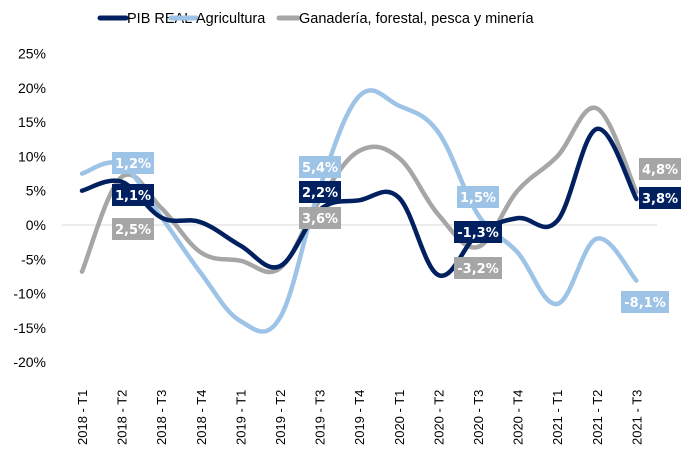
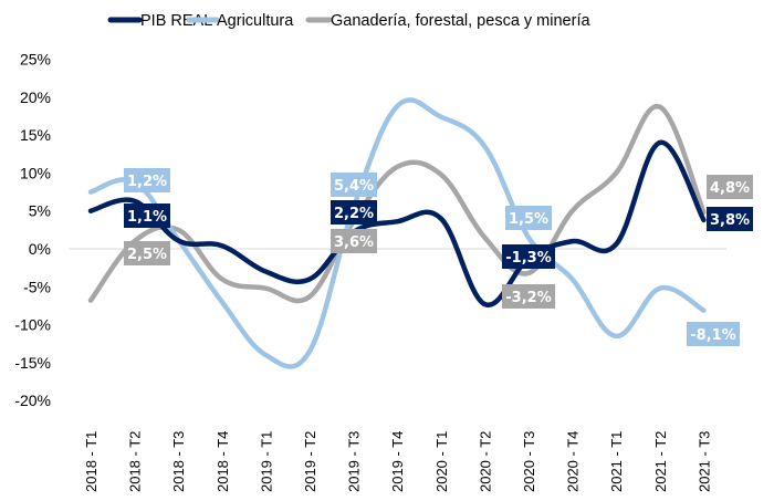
Ganadería, forestal, pesca y minería/2018 - T2: 7% -> 1%
PIB REAL/2019 - T2: -6% -> -4%
Agricultura/2021 - T2: -2% -> -5%
Ganadería, forestal, pesca y minería/2021 - T2: 17% -> 19%
